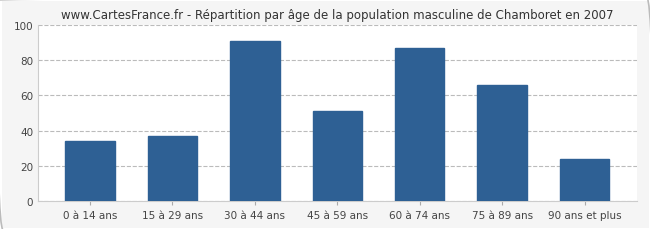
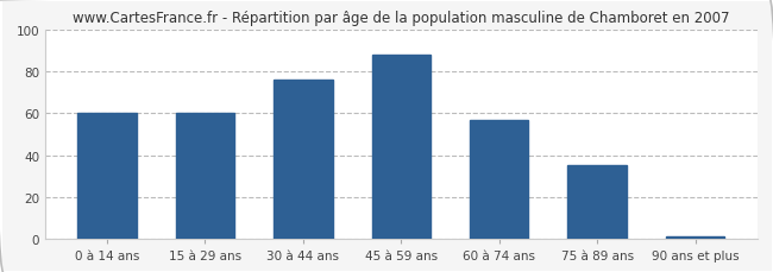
0 à 14 ans: 34 -> 60
15 à 29 ans: 37 -> 60
30 à 44 ans: 91 -> 76
45 à 59 ans: 51 -> 88
60 à 74 ans: 87 -> 57
75 à 89 ans: 66 -> 35
90 ans et plus: 24 -> 1
